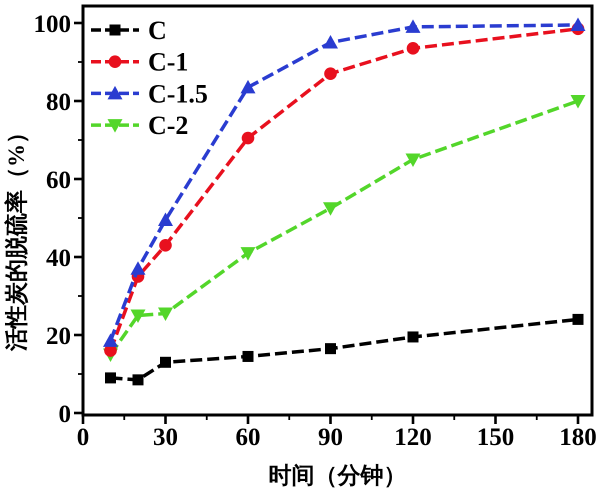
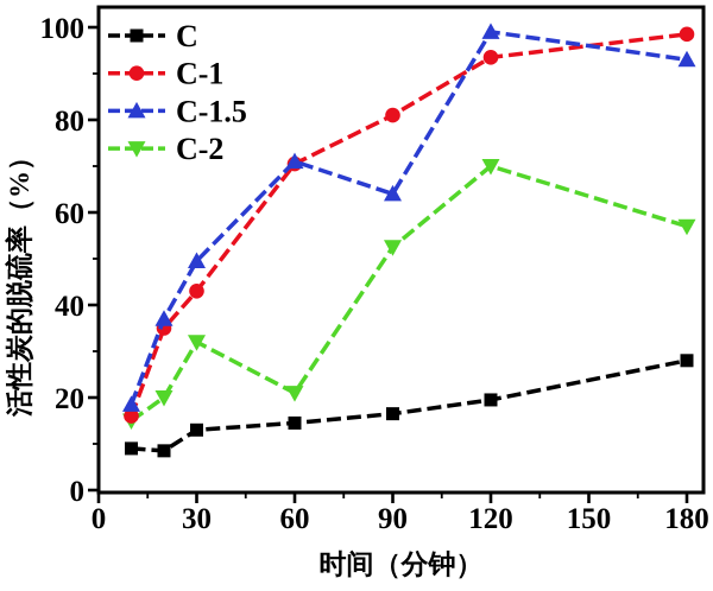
C-2/20: 25 -> 20
C-2/30: 26 -> 32
C-1.5/60: 84 -> 71
C-2/60: 41 -> 21
C-1/90: 87 -> 81
C-1.5/90: 95 -> 64
C-2/120: 65 -> 70
C/180: 24 -> 28
C-1.5/180: 100 -> 93
C-2/180: 80 -> 57
